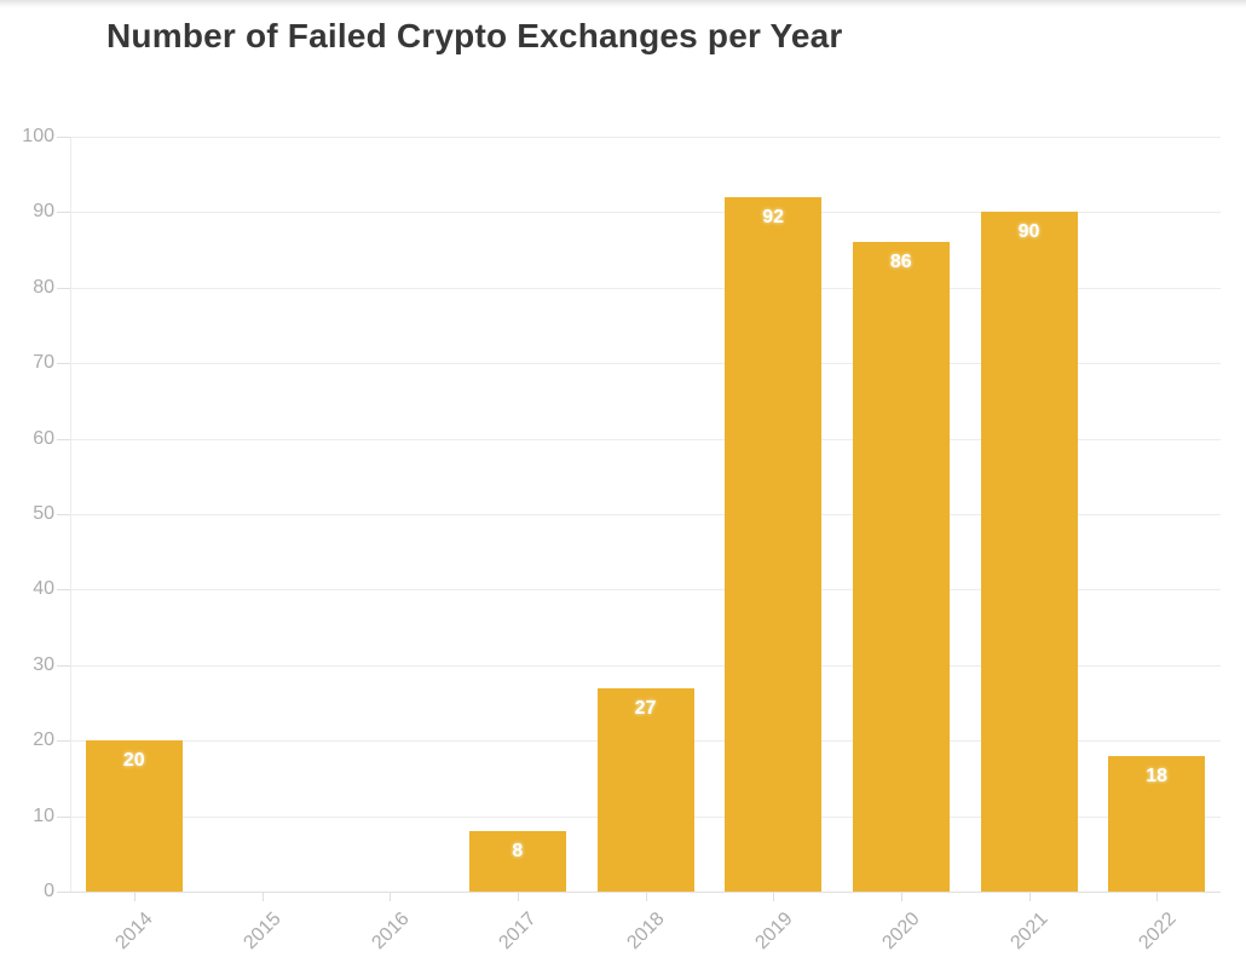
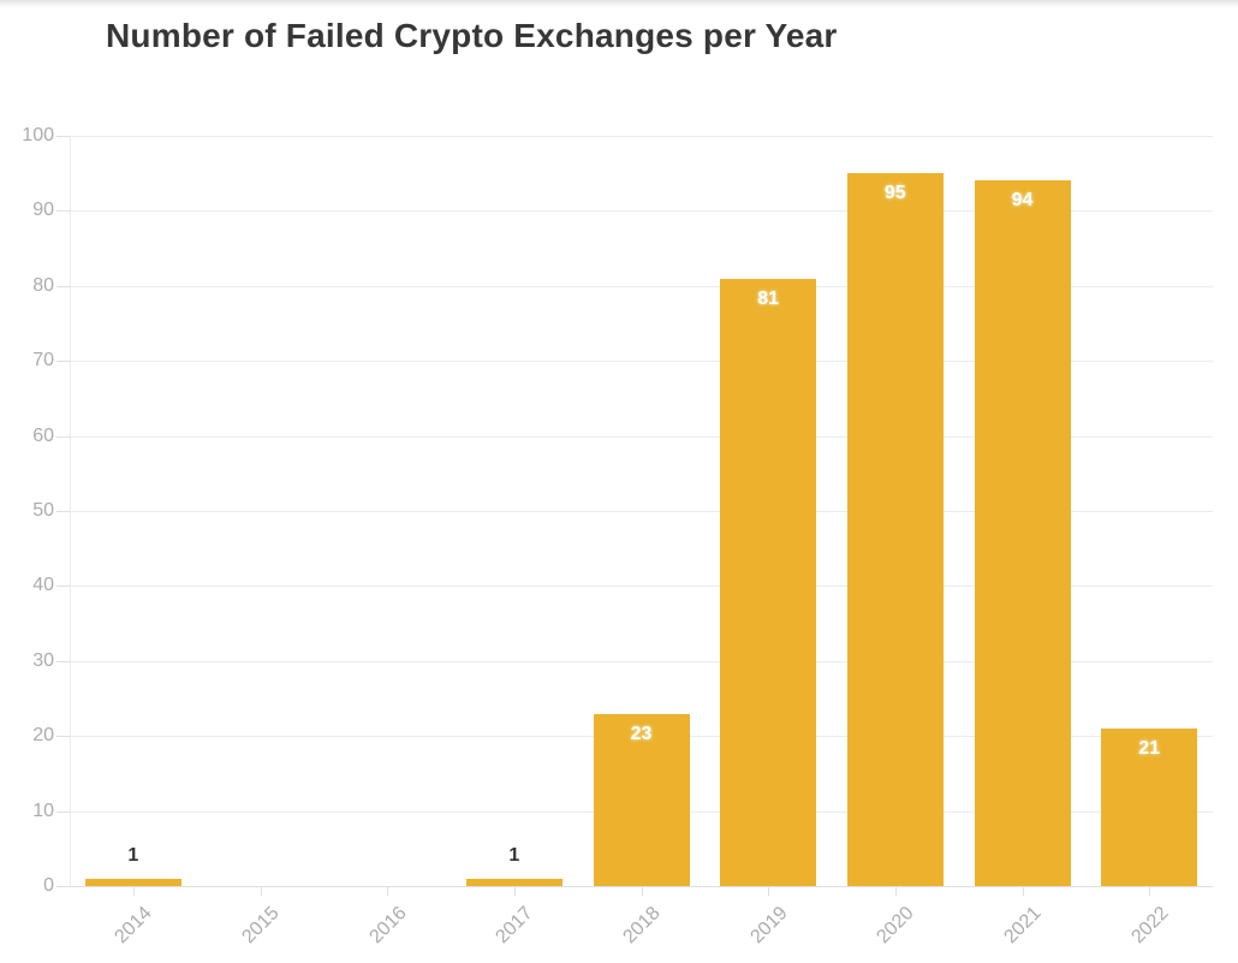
2014: 20 -> 1
2017: 8 -> 1
2018: 27 -> 23
2019: 92 -> 81
2020: 86 -> 95
2021: 90 -> 94
2022: 18 -> 21
